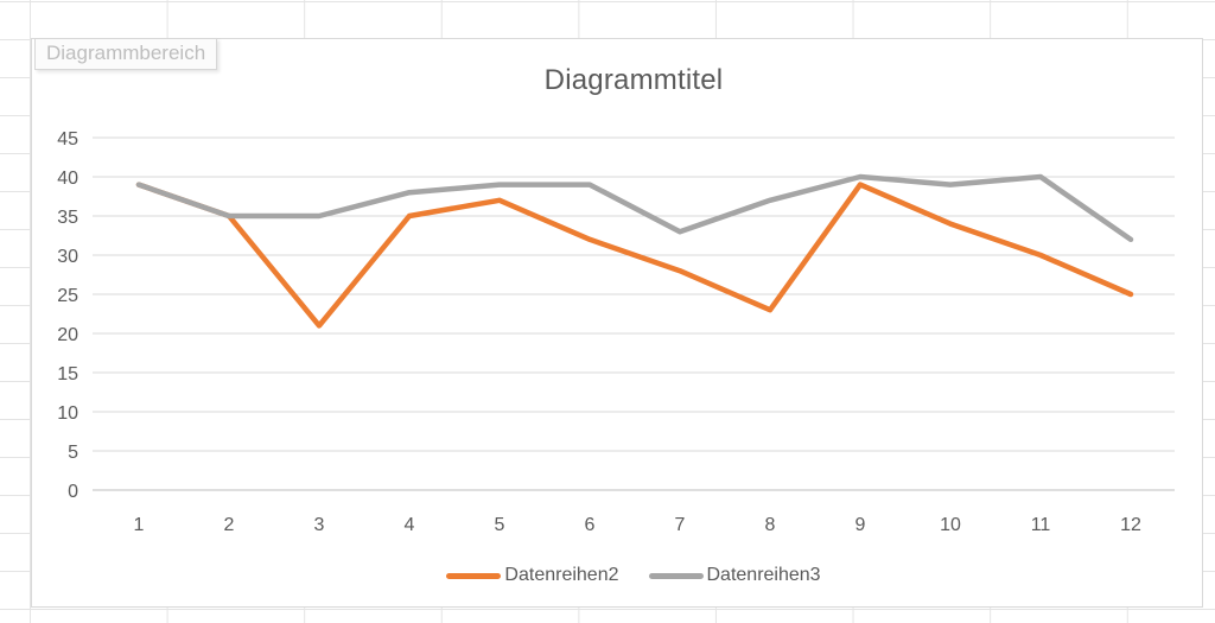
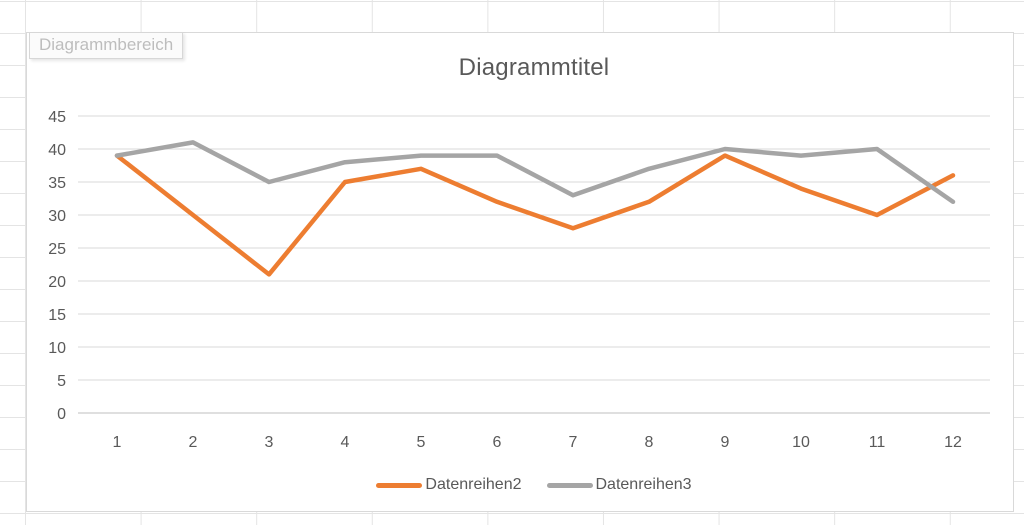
Datenreihen2/2: 35 -> 30
Datenreihen3/2: 35 -> 41
Datenreihen2/8: 23 -> 32
Datenreihen2/12: 25 -> 36
